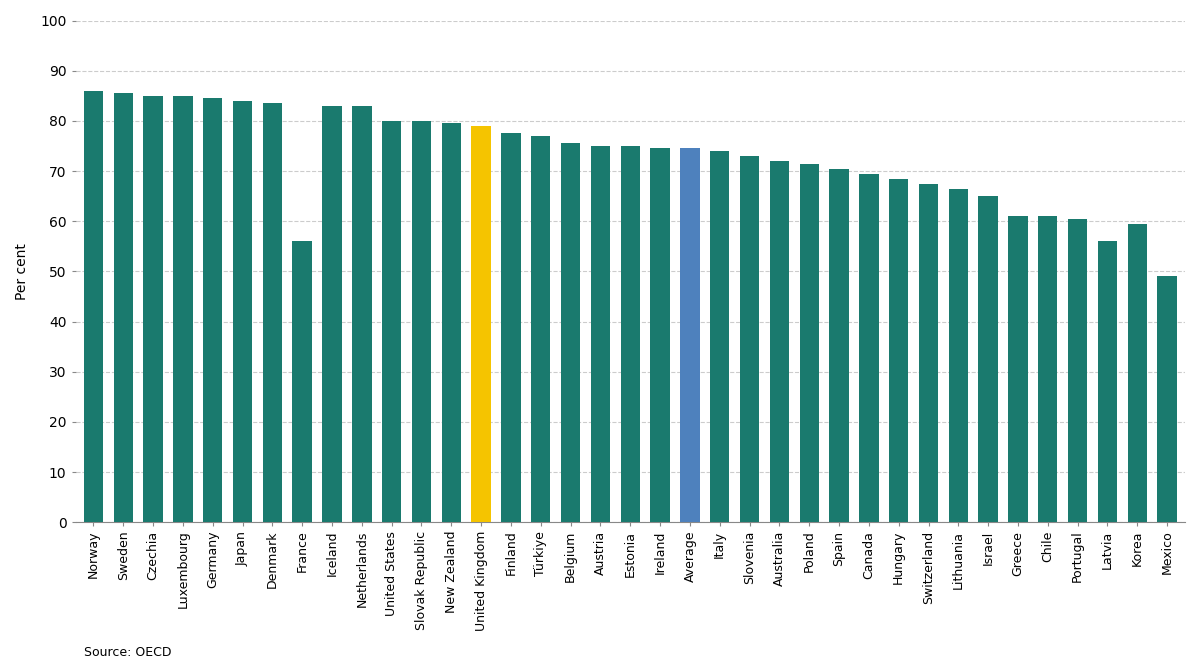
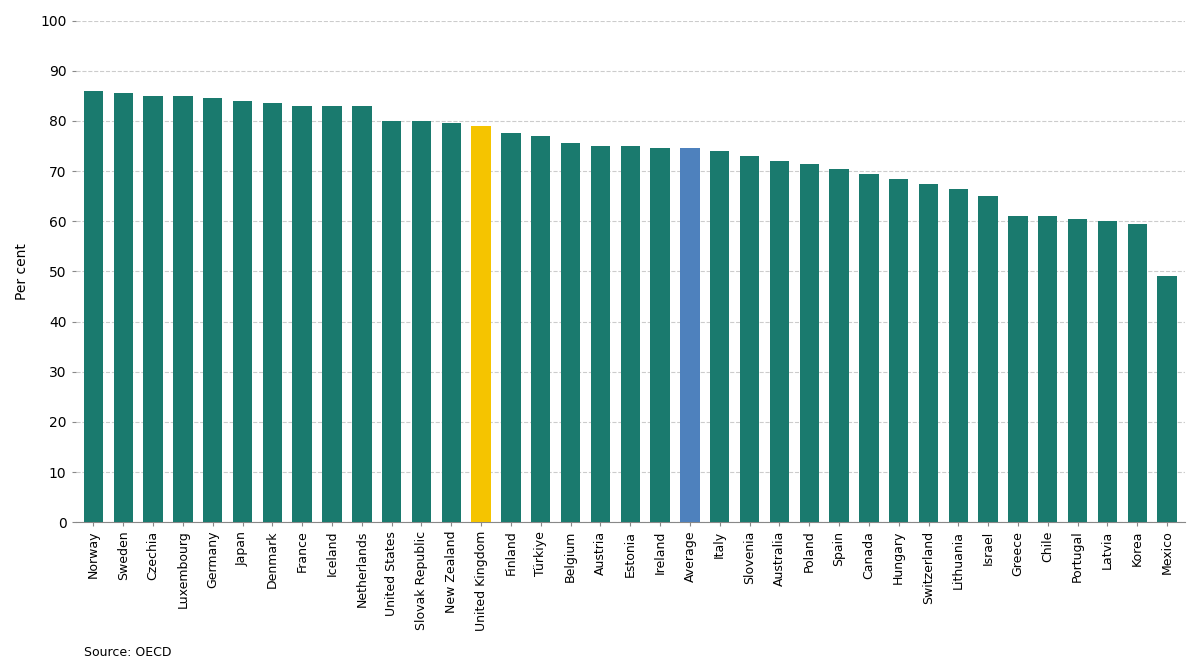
France: 56.0 -> 83.0
Latvia: 56.0 -> 60.0
